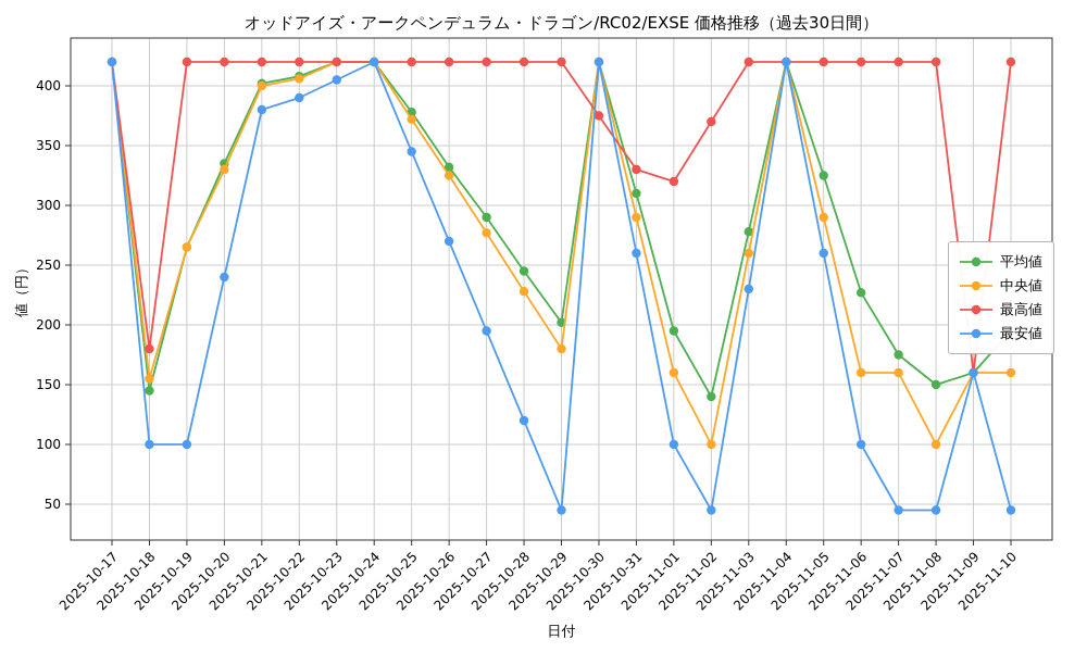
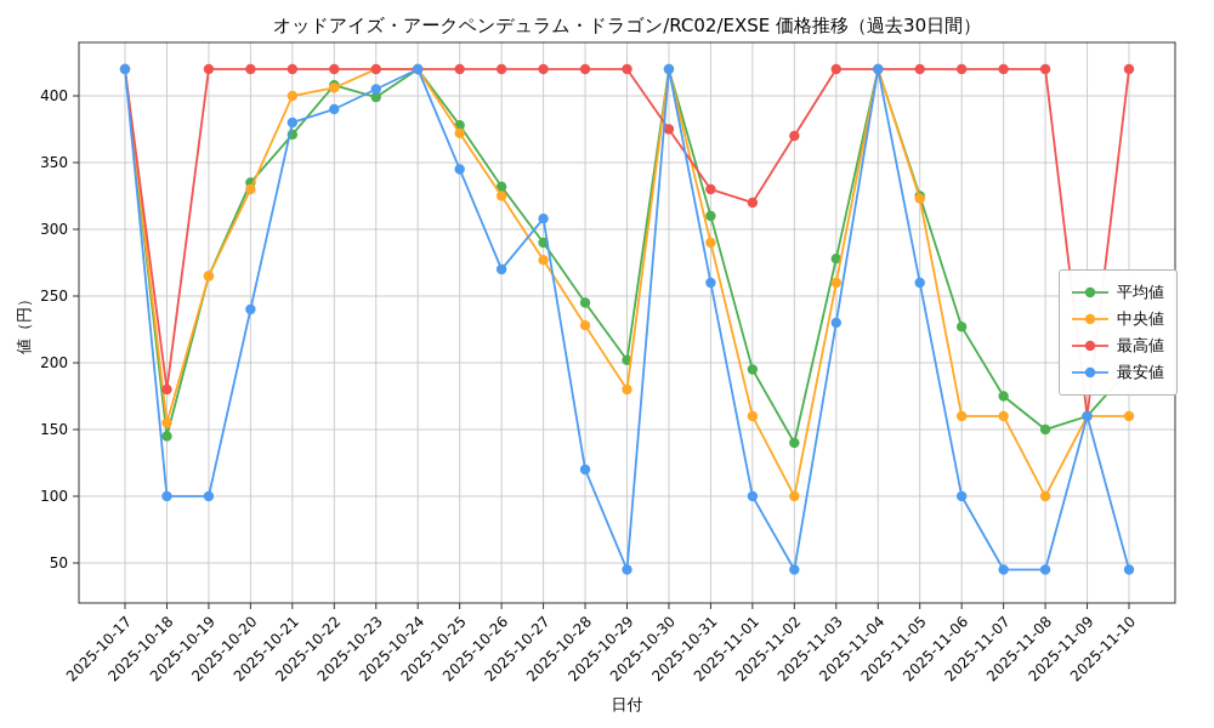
平均値/2025-10-21: 402 -> 371
平均値/2025-10-23: 420 -> 399
最安値/2025-10-27: 195 -> 308
中央値/2025-11-05: 290 -> 323
